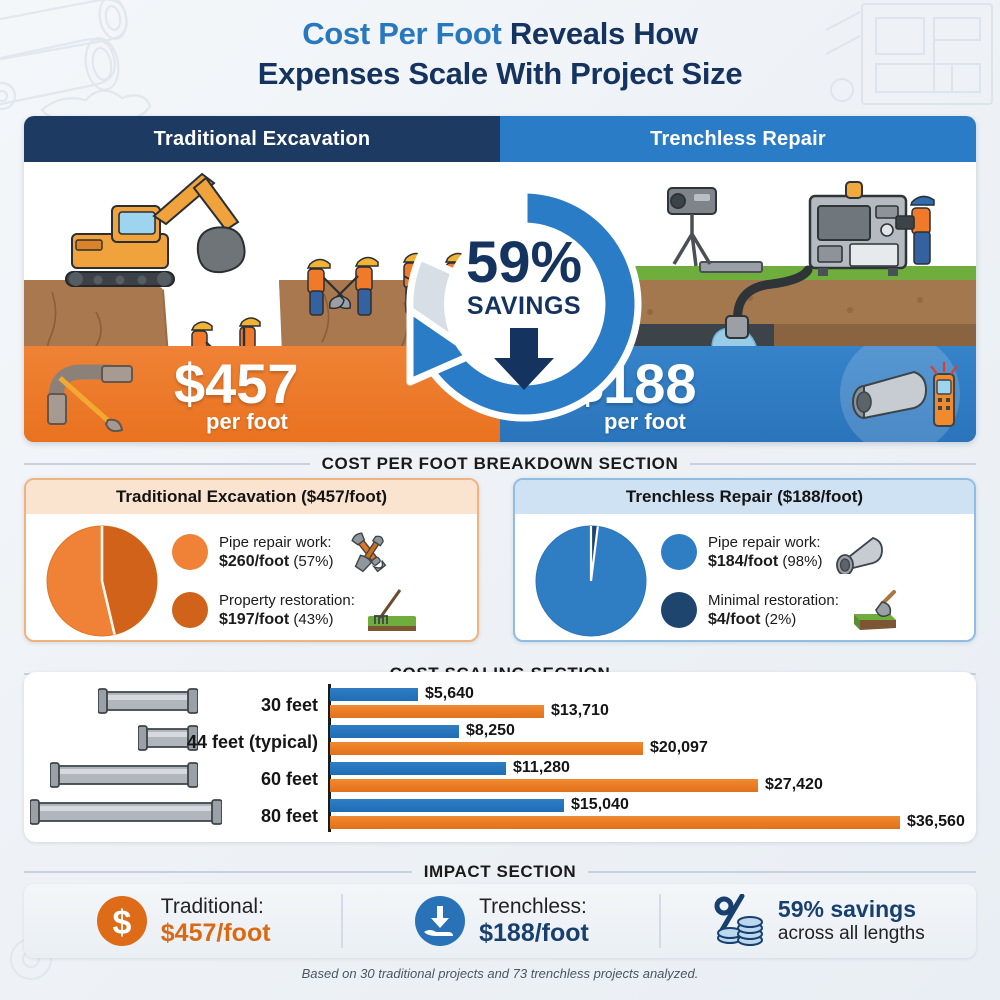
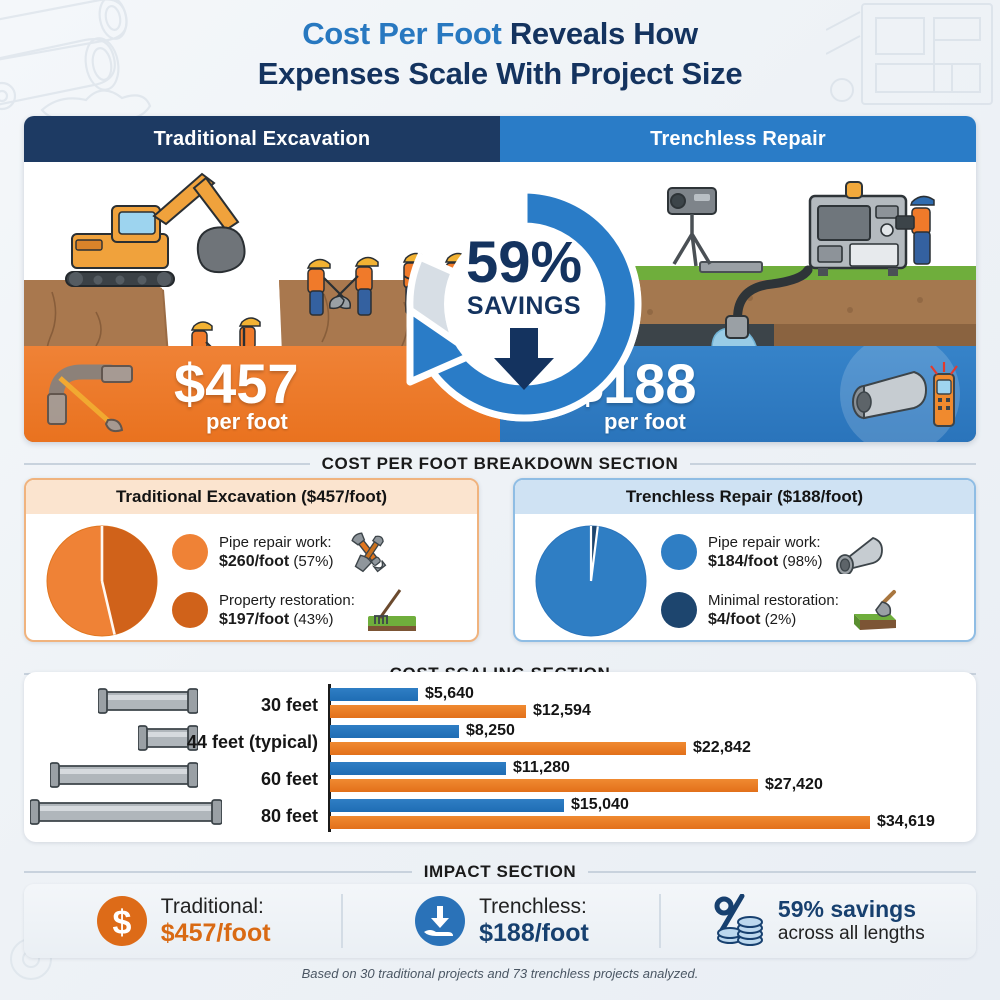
COST SCALING SECTION/Traditional Excavation/30 feet: $13,710 -> $12,594
COST SCALING SECTION/Traditional Excavation/44 feet (typical): $20,097 -> $22,842
COST SCALING SECTION/Traditional Excavation/80 feet: $36,560 -> $34,619
